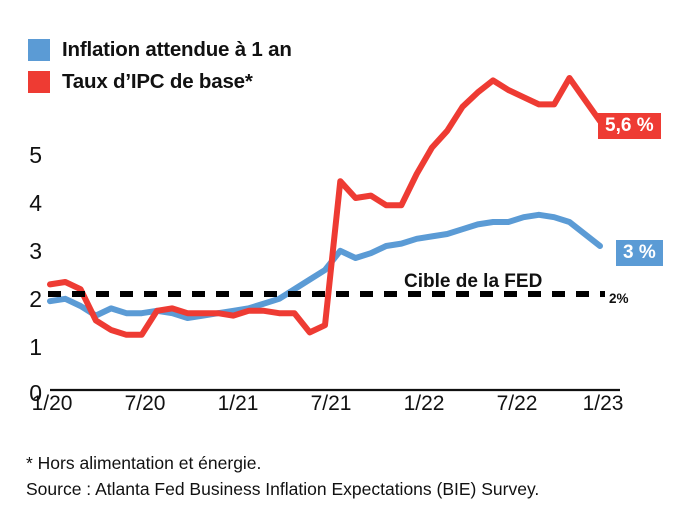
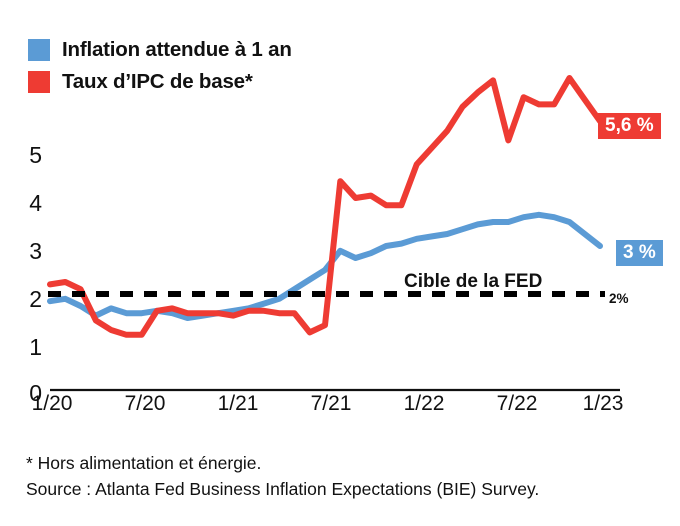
Taux d’IPC de base*/1/22: 4.5 -> 4.7
Taux d’IPC de base*/7/22: 6.2 -> 5.2
